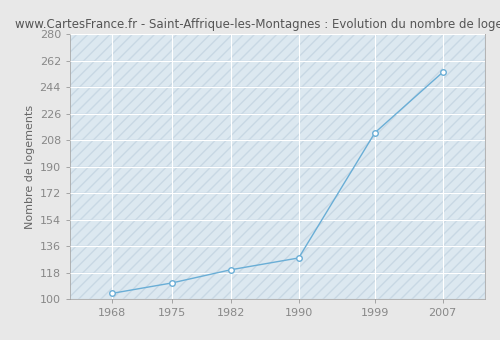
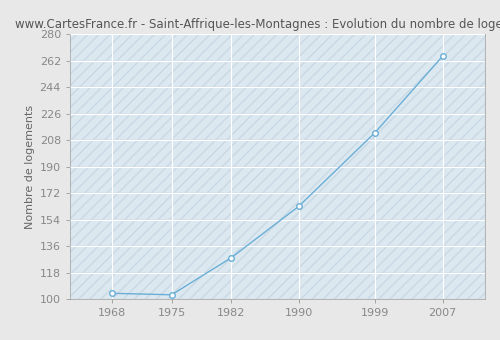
1975: 111 -> 103
1982: 120 -> 128
1990: 128 -> 163
2007: 254 -> 265
